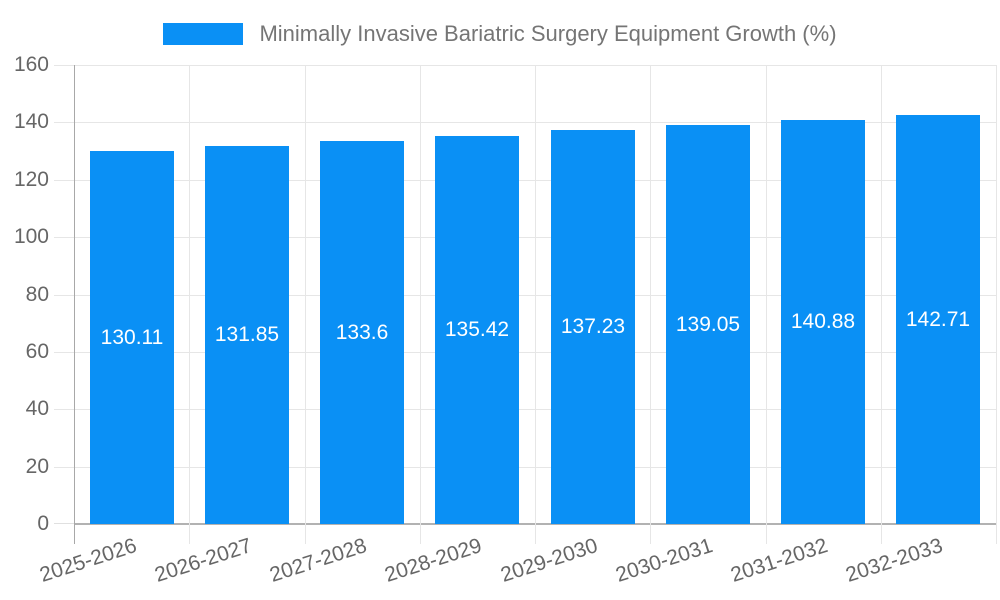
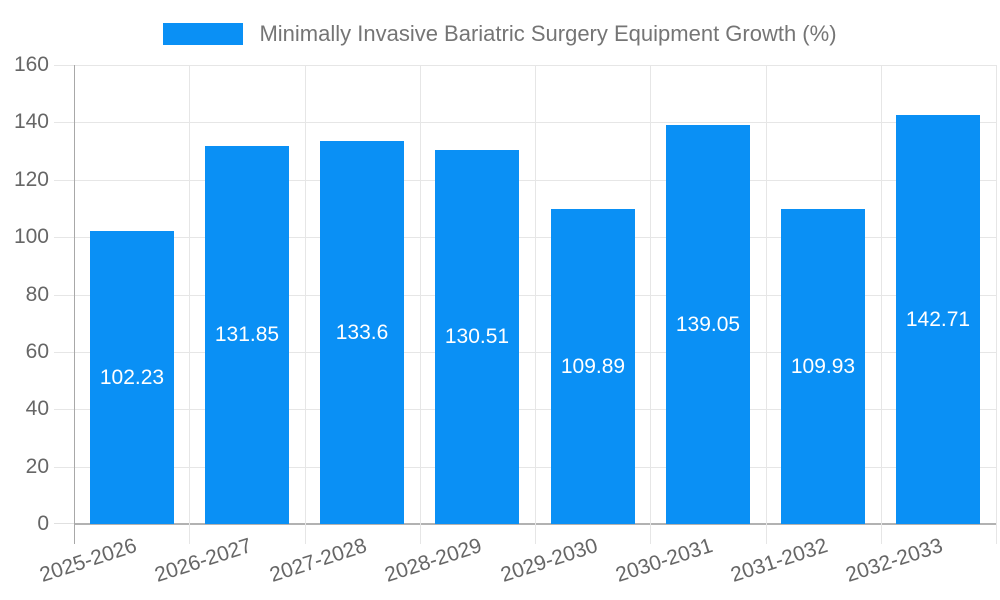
2025-2026: 130.11 -> 102.23
2028-2029: 135.42 -> 130.51
2029-2030: 137.23 -> 109.89
2031-2032: 140.88 -> 109.93
